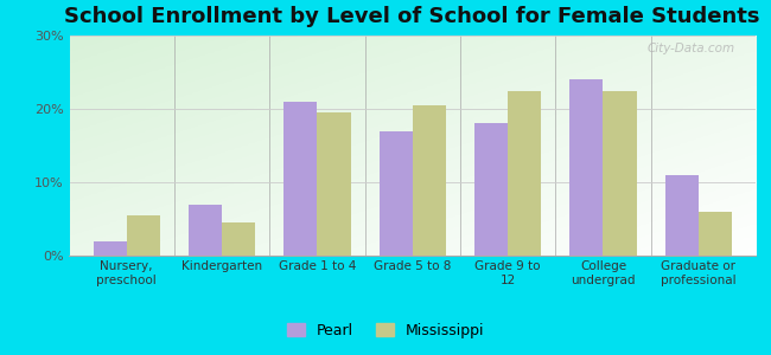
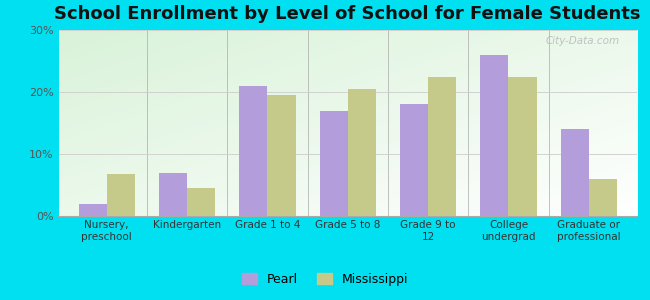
Mississippi/Nursery, preschool: 5.5% -> 6.8%
Pearl/College undergrad: 24% -> 26%
Pearl/Graduate or professional: 11% -> 14%
